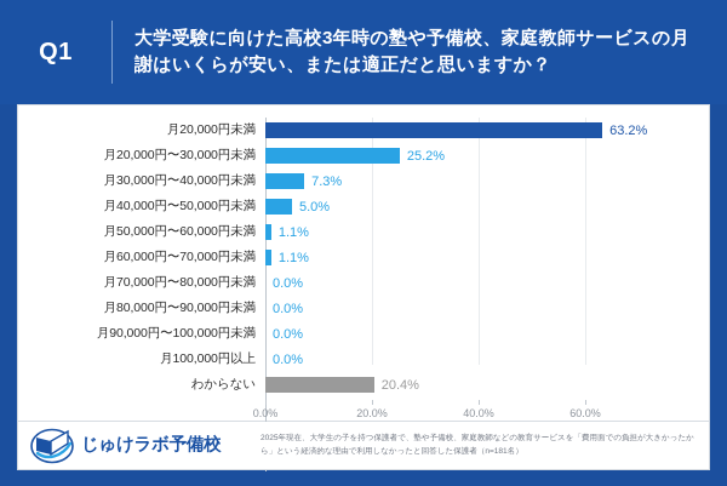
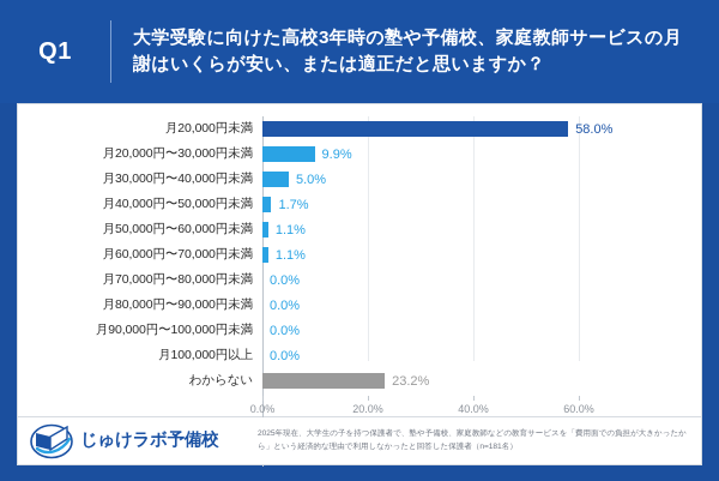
月20,000円未満: 63.2% -> 58.0%
月20,000円〜30,000円未満: 25.2% -> 9.9%
月30,000円〜40,000円未満: 7.3% -> 5.0%
月40,000円〜50,000円未満: 5.0% -> 1.7%
わからない: 20.4% -> 23.2%
